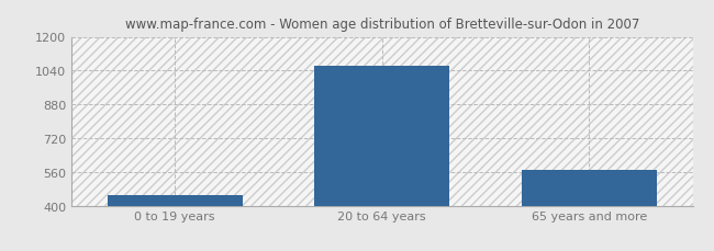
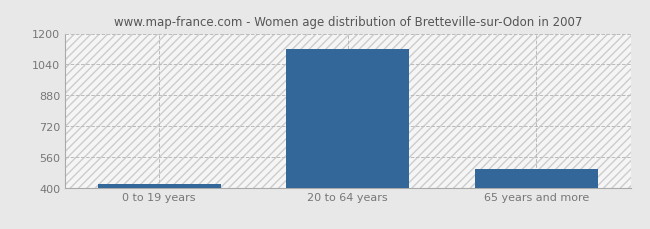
0 to 19 years: 450 -> 420
20 to 64 years: 1060 -> 1120
65 years and more: 570 -> 500
